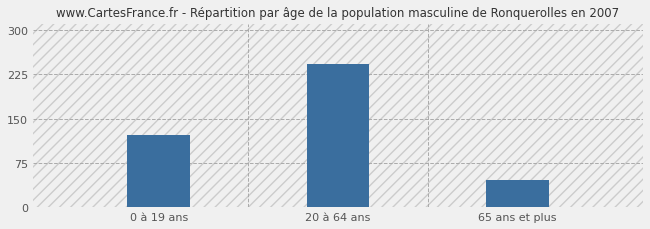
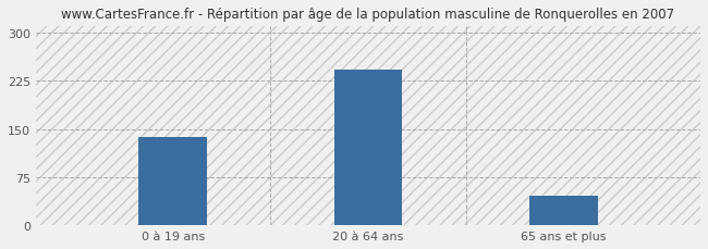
0 à 19 ans: 122 -> 138
